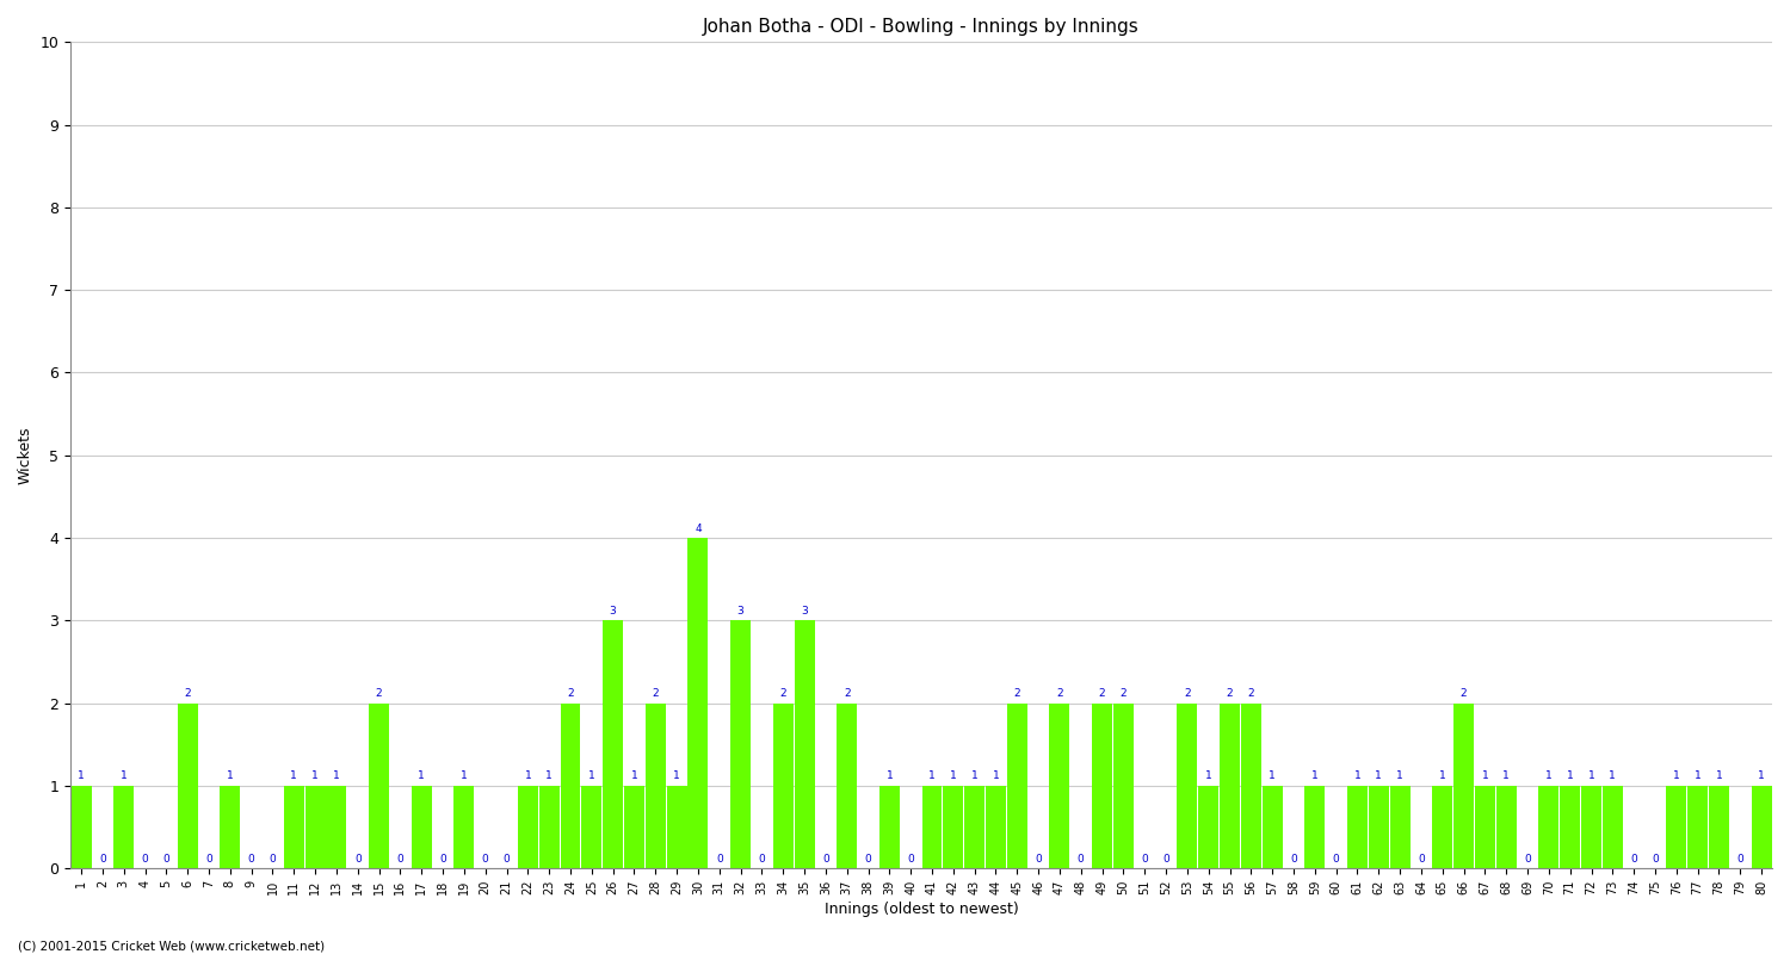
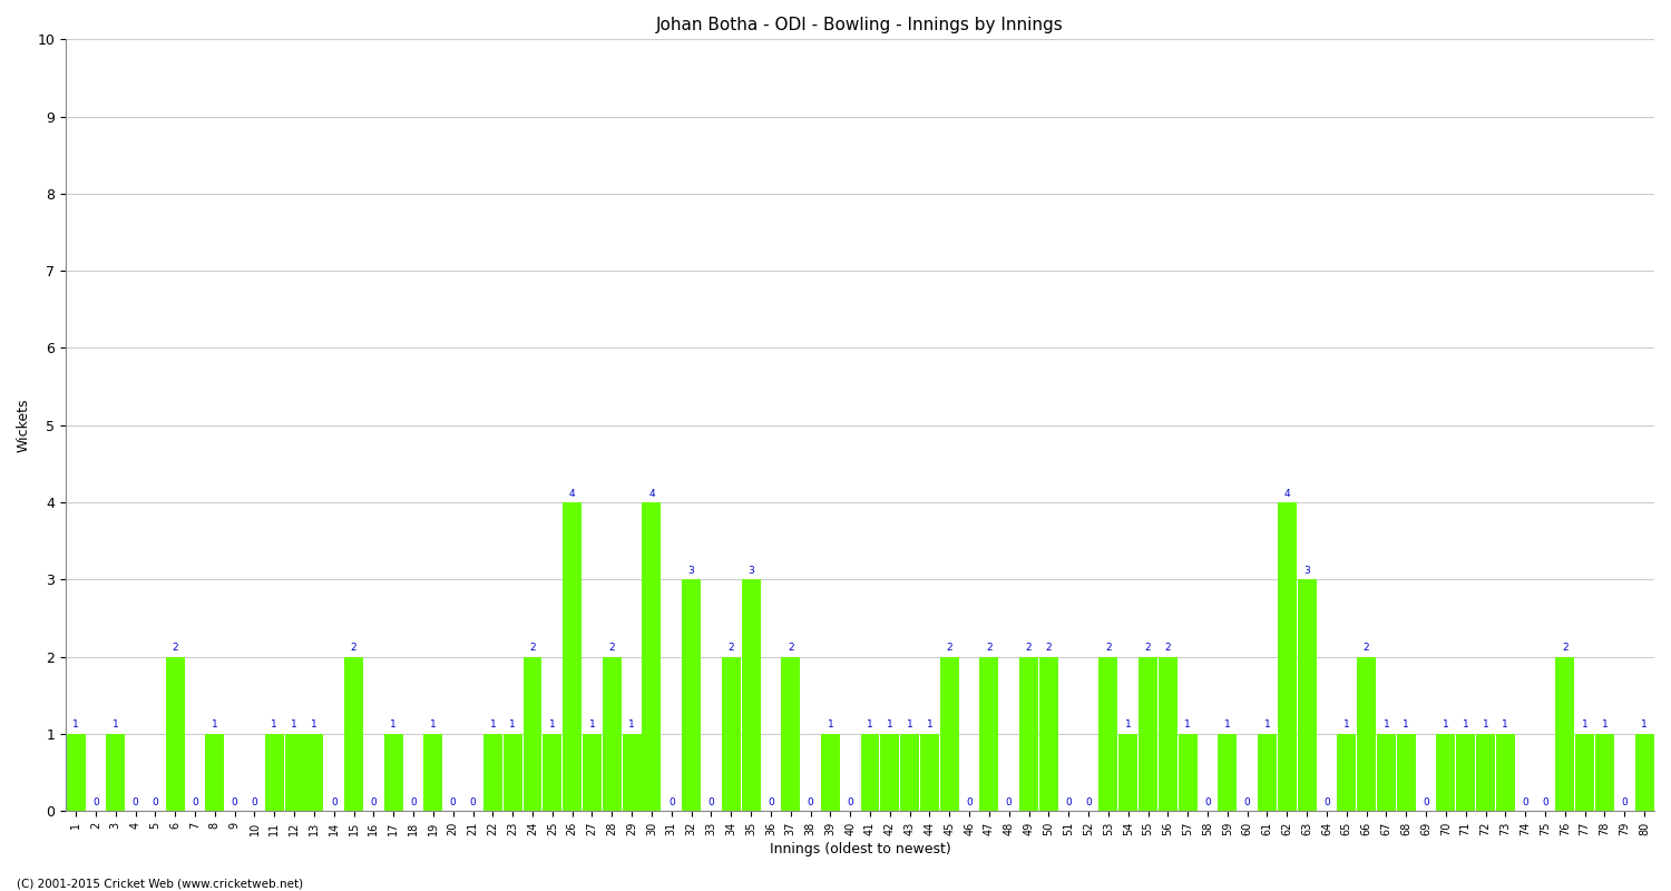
26: 3 -> 4
62: 1 -> 4
63: 1 -> 3
76: 1 -> 2
